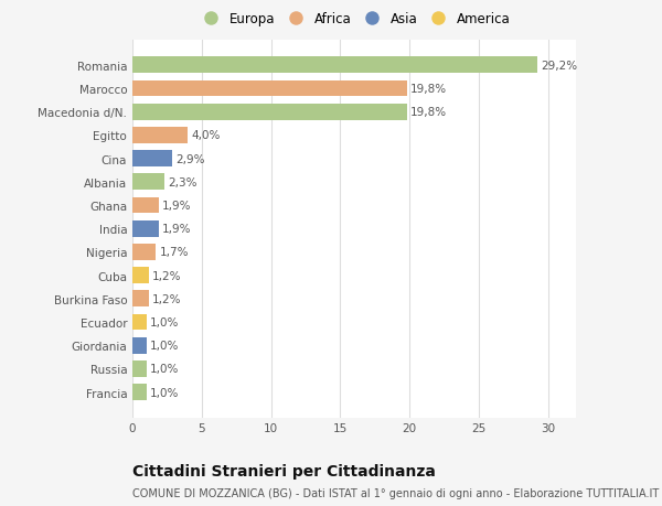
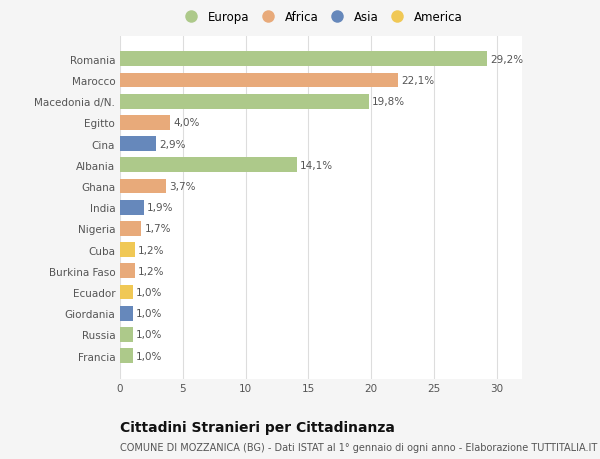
Marocco: 19,8% -> 22,1%
Albania: 2,3% -> 14,1%
Ghana: 1,9% -> 3,7%
